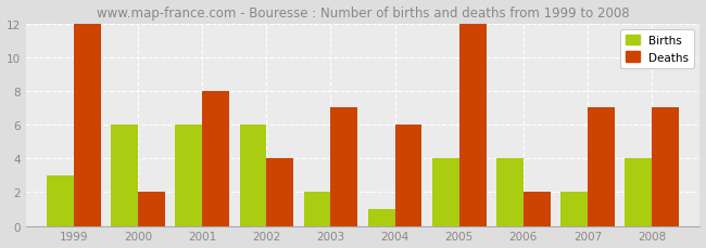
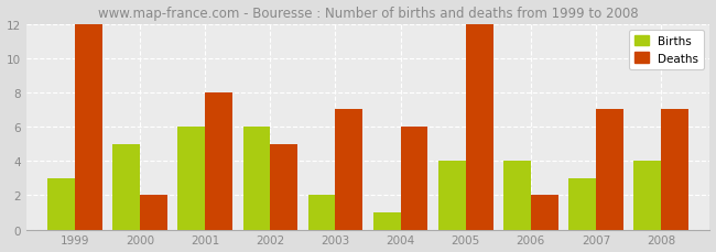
Births/2000: 6 -> 5
Deaths/2002: 4 -> 5
Births/2007: 2 -> 3
